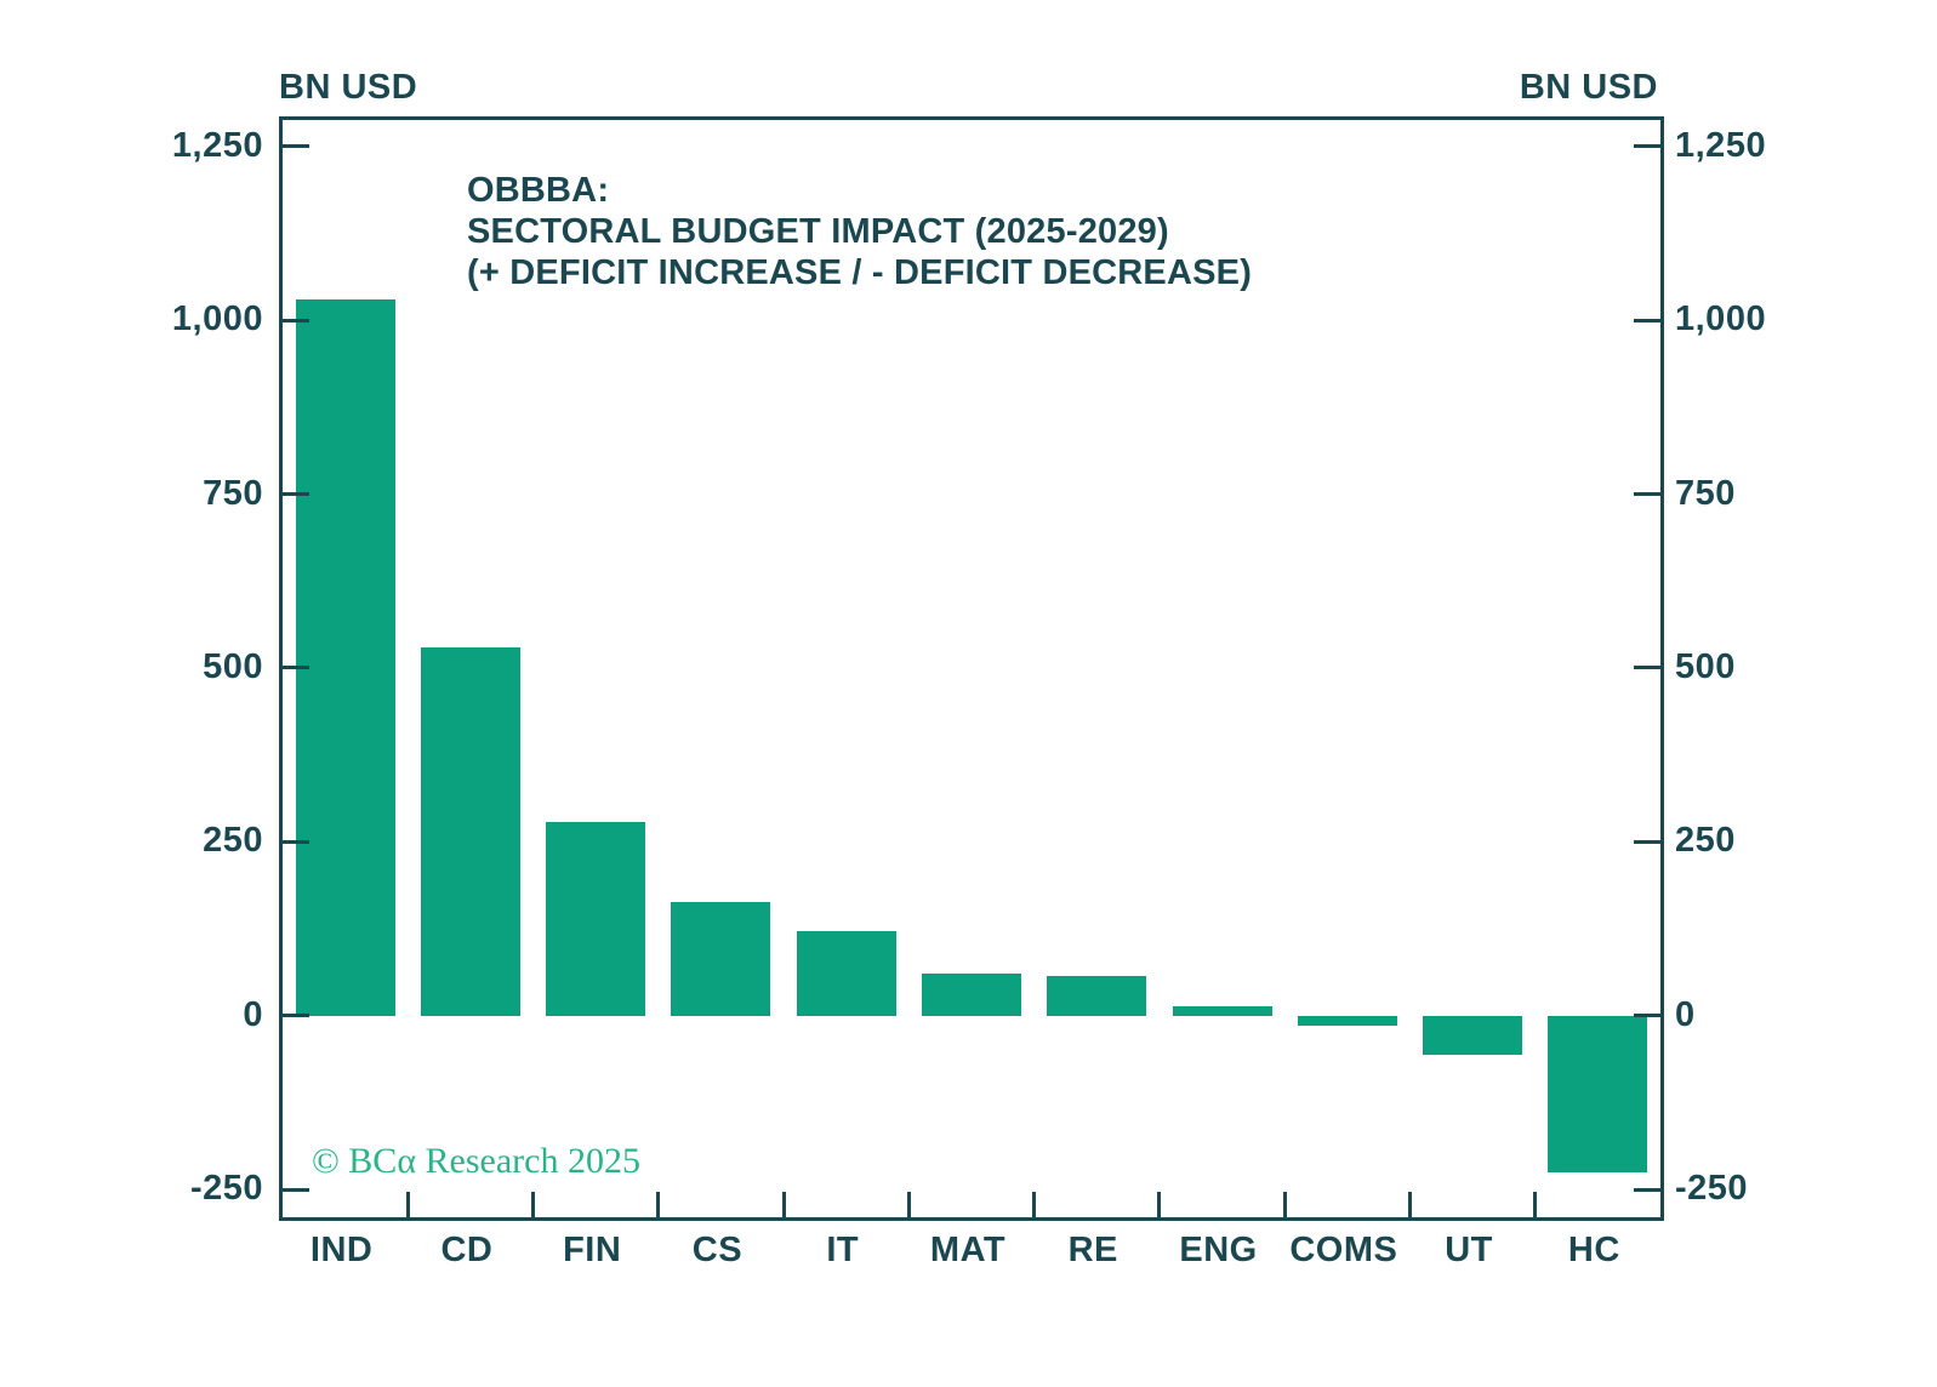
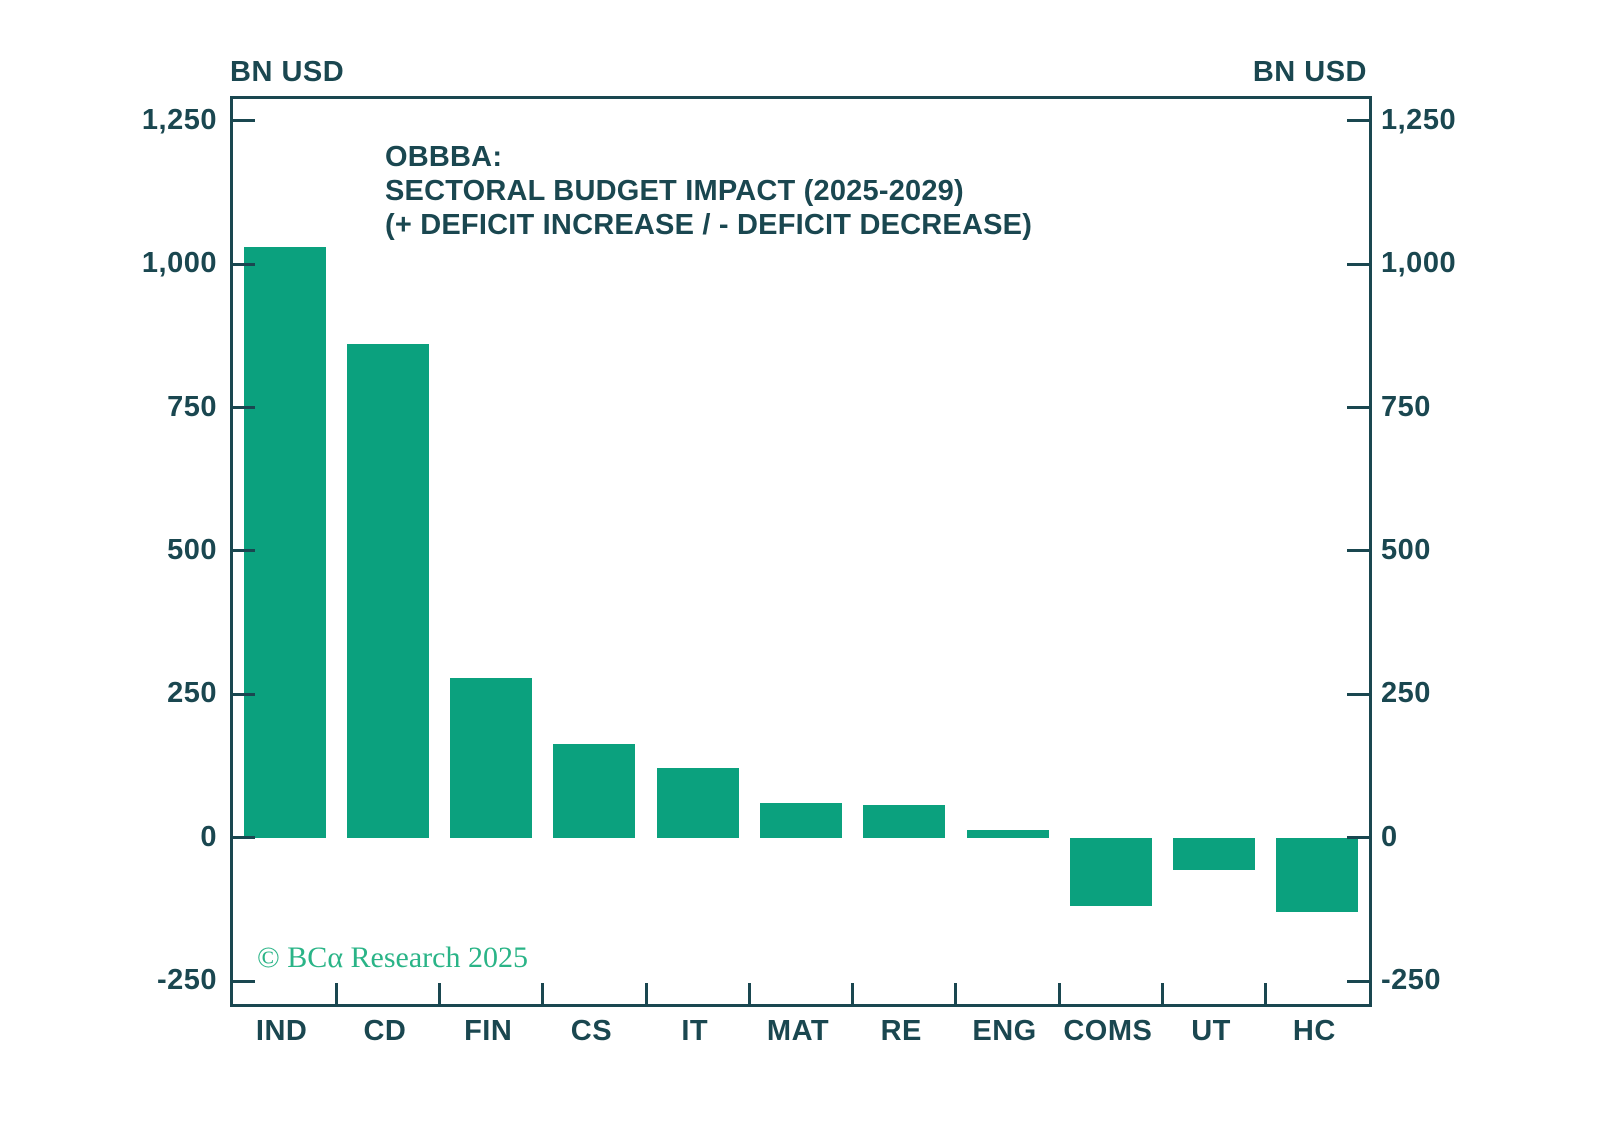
CD: 530 -> 860
COMS: -10 -> -120
HC: -230 -> -130
